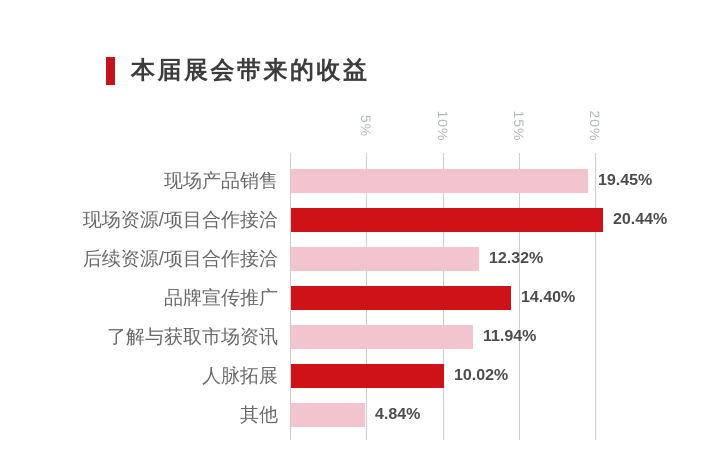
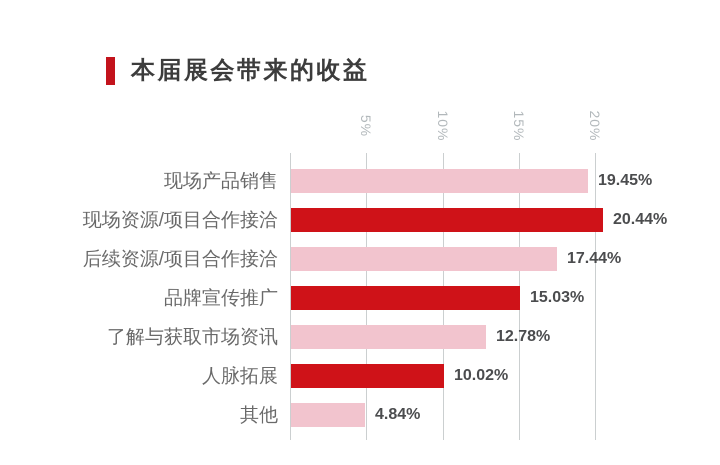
后续资源/项目合作接洽: 12.32% -> 17.44%
品牌宣传推广: 14.40% -> 15.03%
了解与获取市场资讯: 11.94% -> 12.78%
